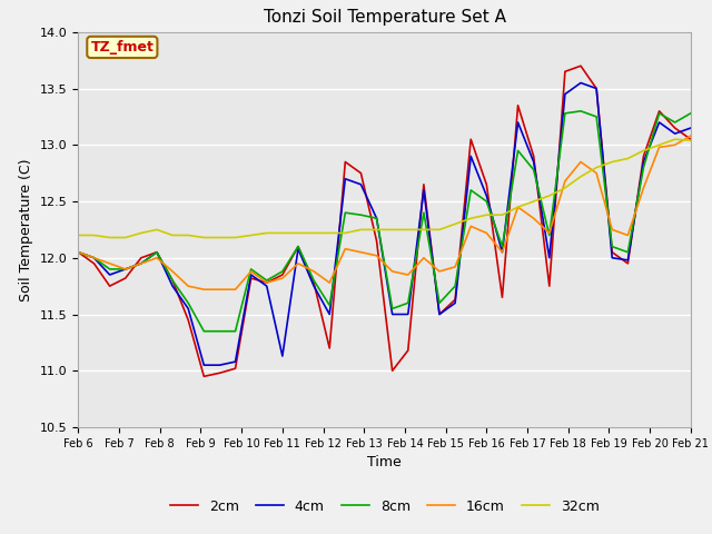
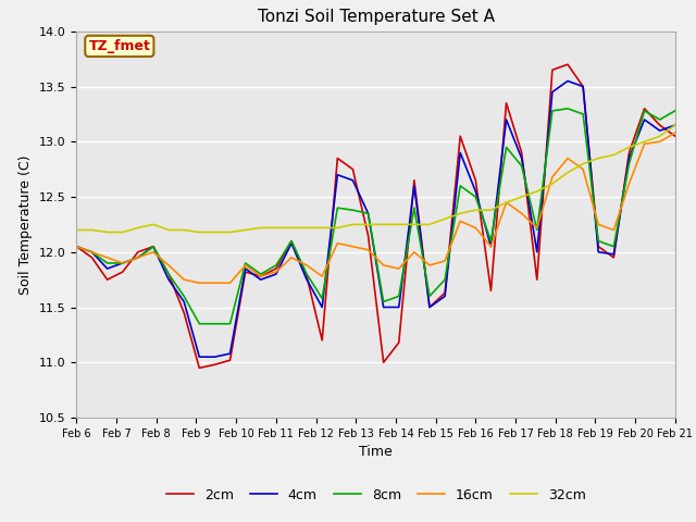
4cm/Feb 11: 11.13 -> 11.80
32cm/Feb 21: 13.04 -> 13.15
